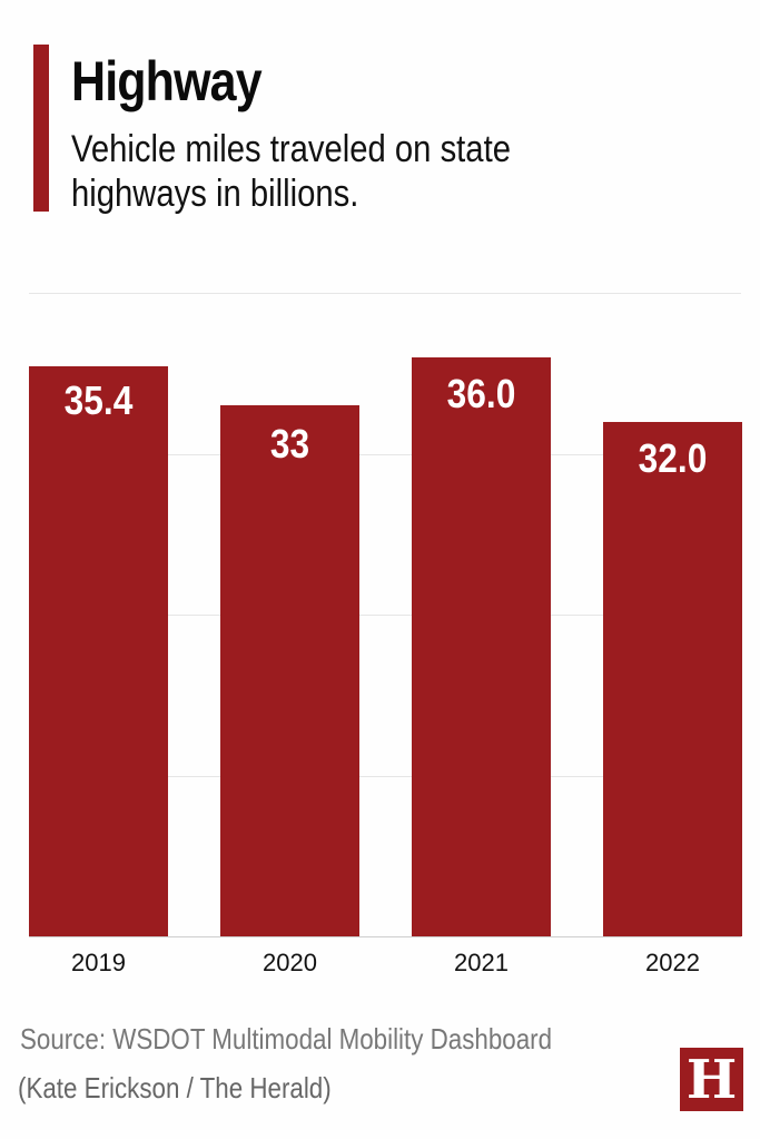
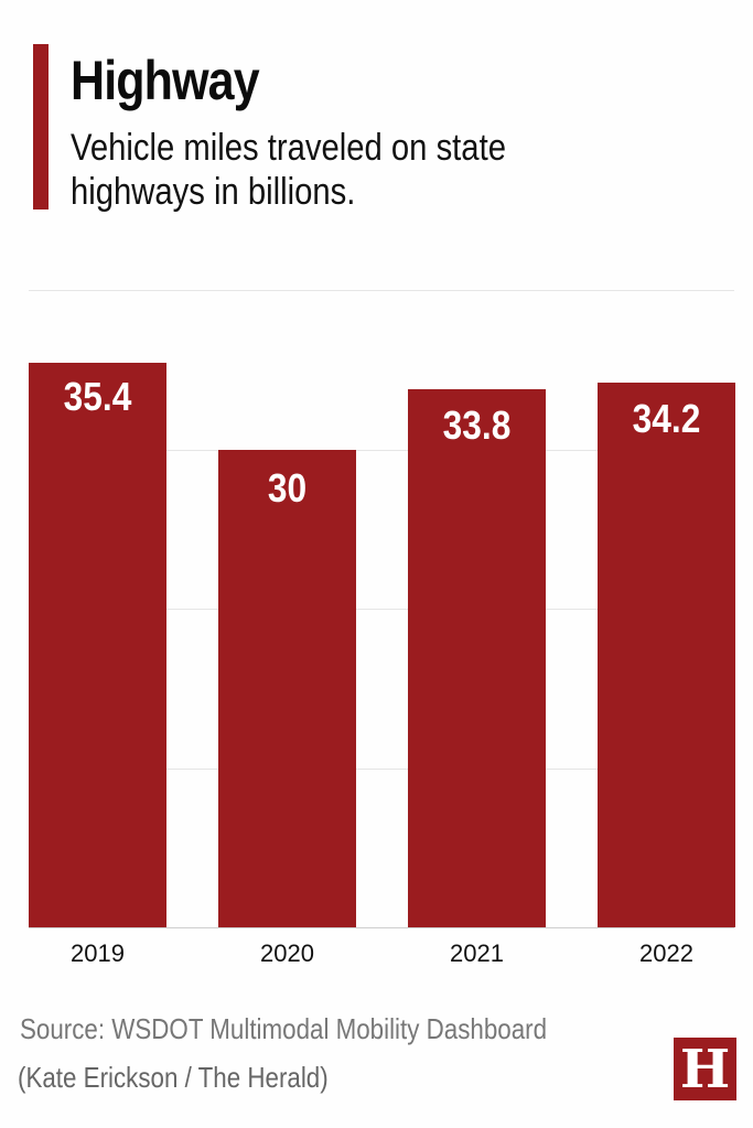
2020: 33 -> 30
2021: 36.0 -> 33.8
2022: 32.0 -> 34.2
